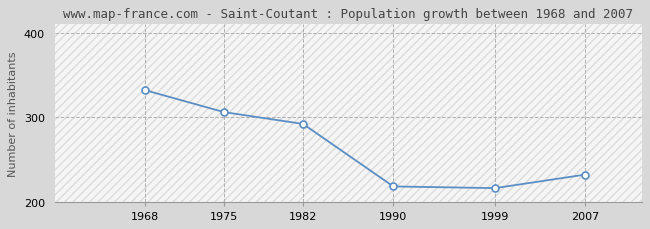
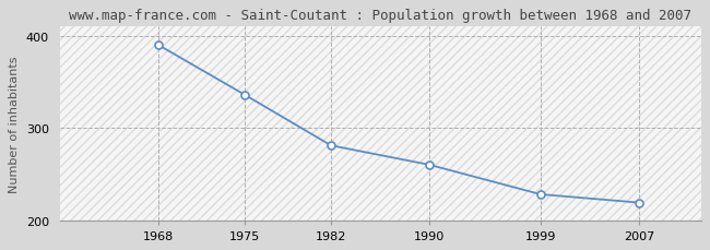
1968: 332 -> 390
1975: 306 -> 336
1982: 292 -> 281
1990: 218 -> 260
1999: 216 -> 228
2007: 232 -> 219
